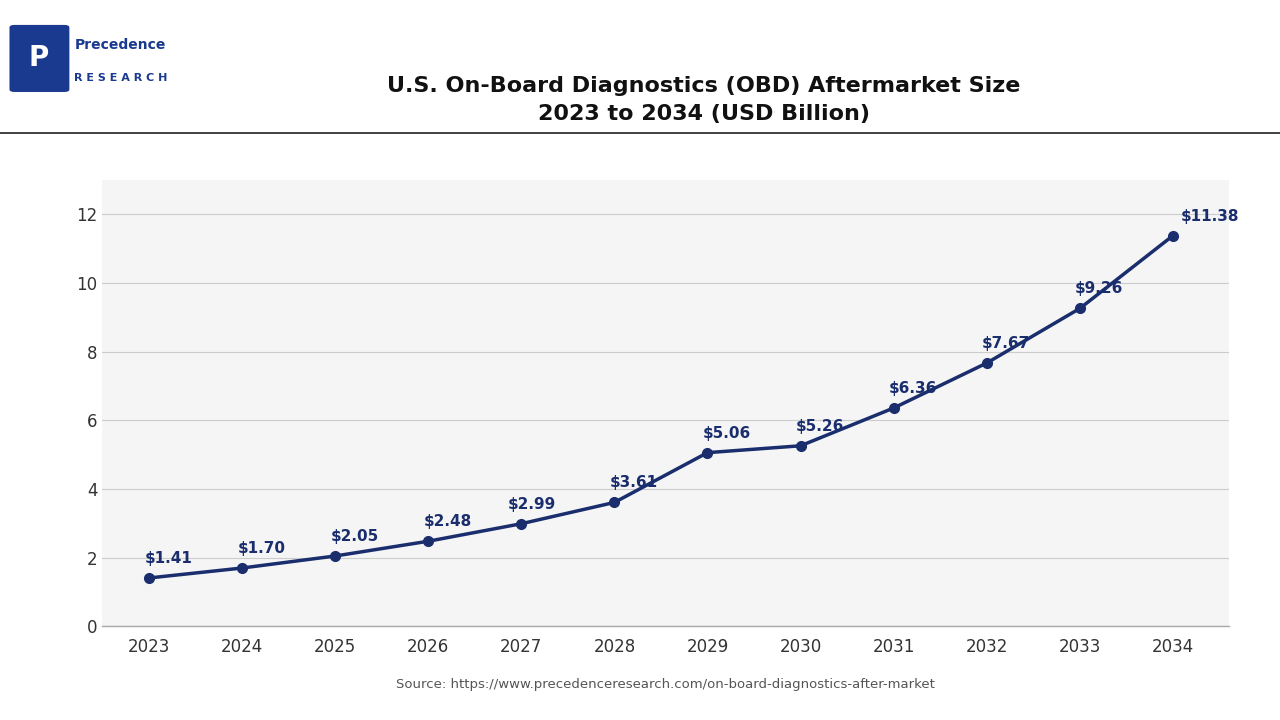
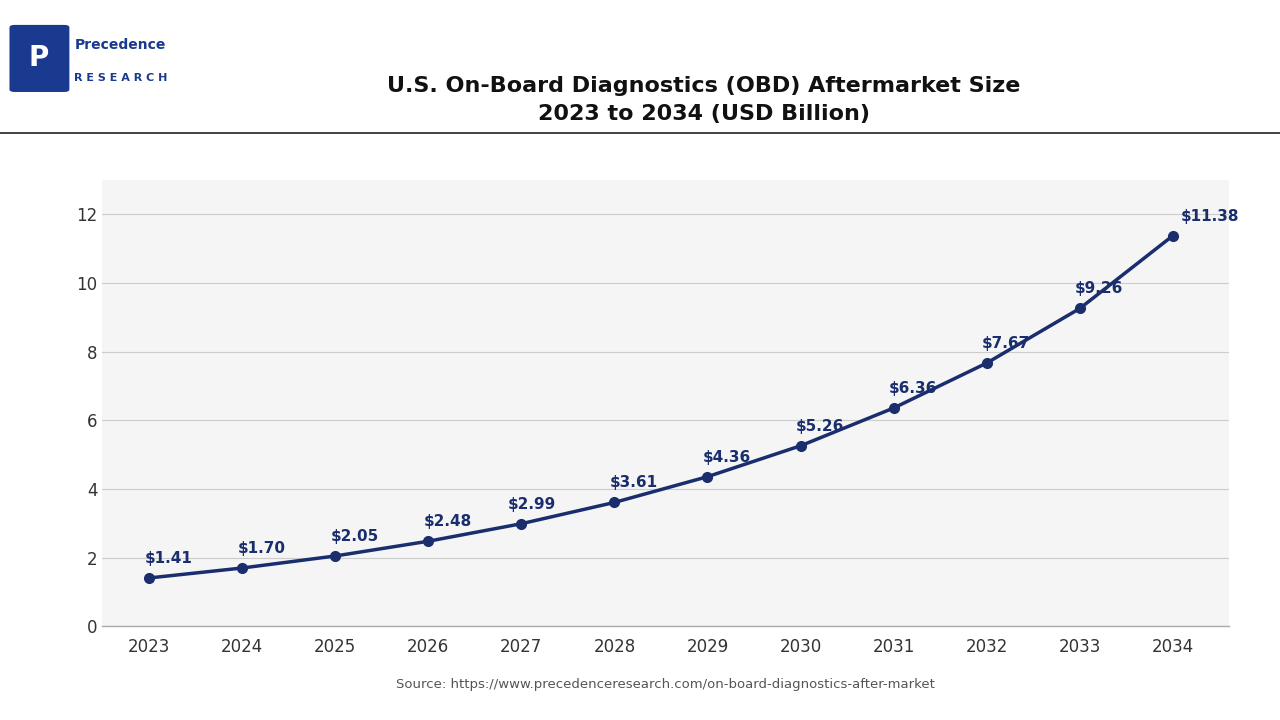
2029: $5.06 -> $4.36
